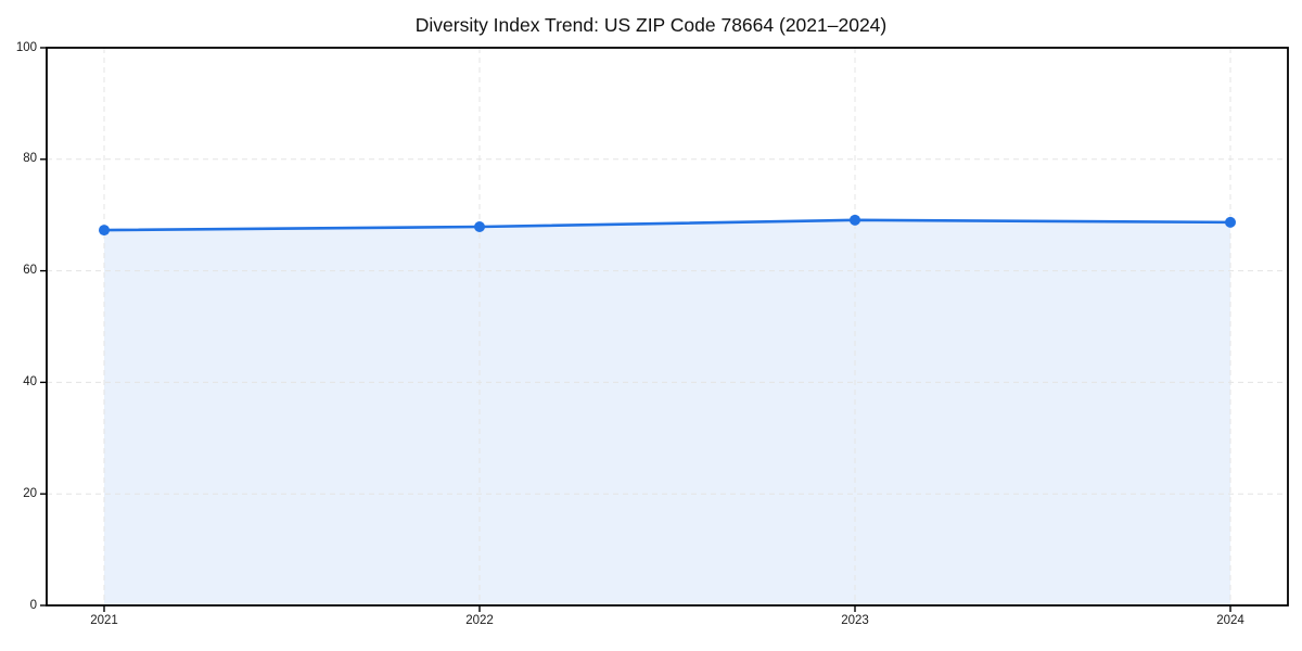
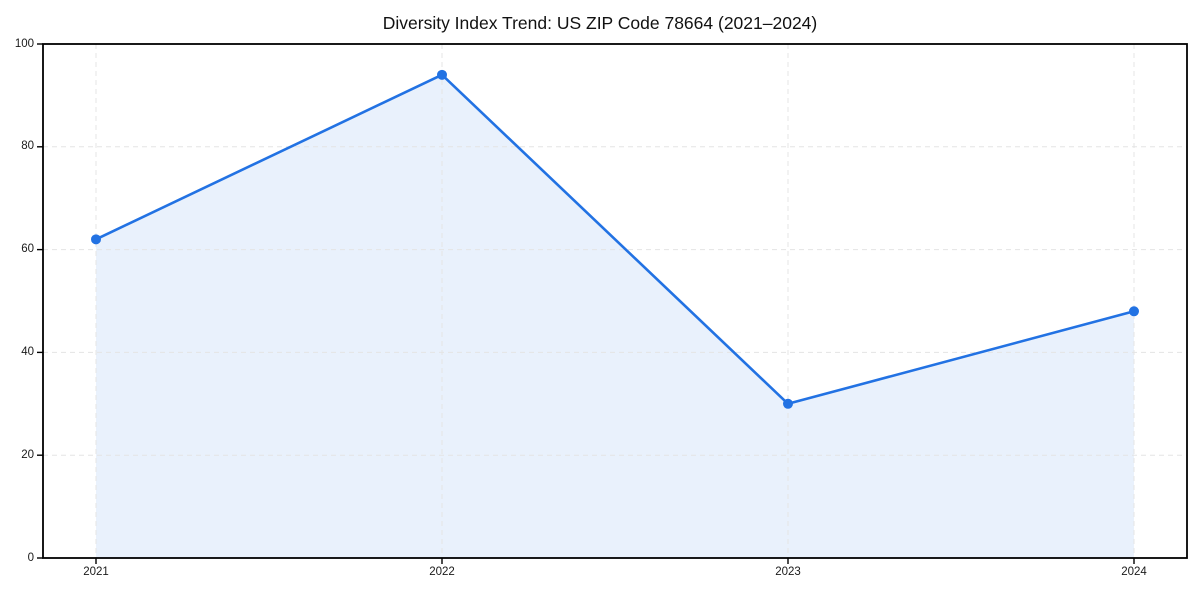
2021: 67 -> 62
2022: 68 -> 94
2023: 69 -> 30
2024: 69 -> 48
